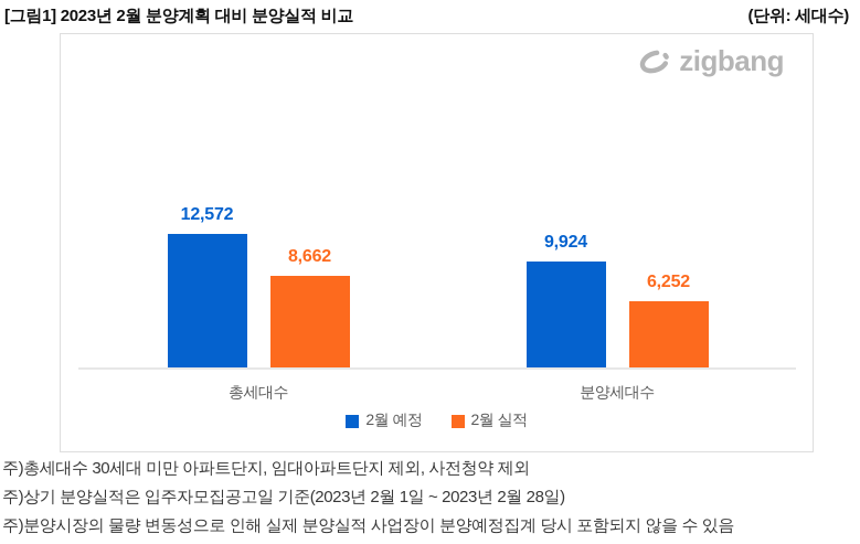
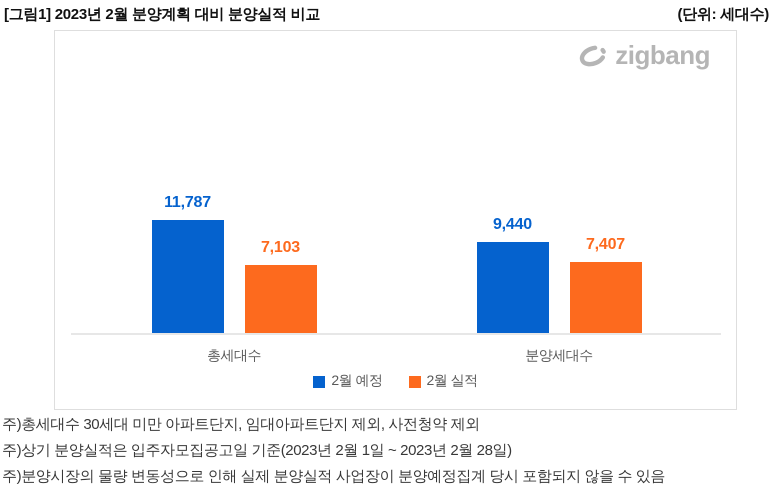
2월 예정/총세대수: 12,572 -> 11,787
2월 실적/총세대수: 8,662 -> 7,103
2월 예정/분양세대수: 9,924 -> 9,440
2월 실적/분양세대수: 6,252 -> 7,407
